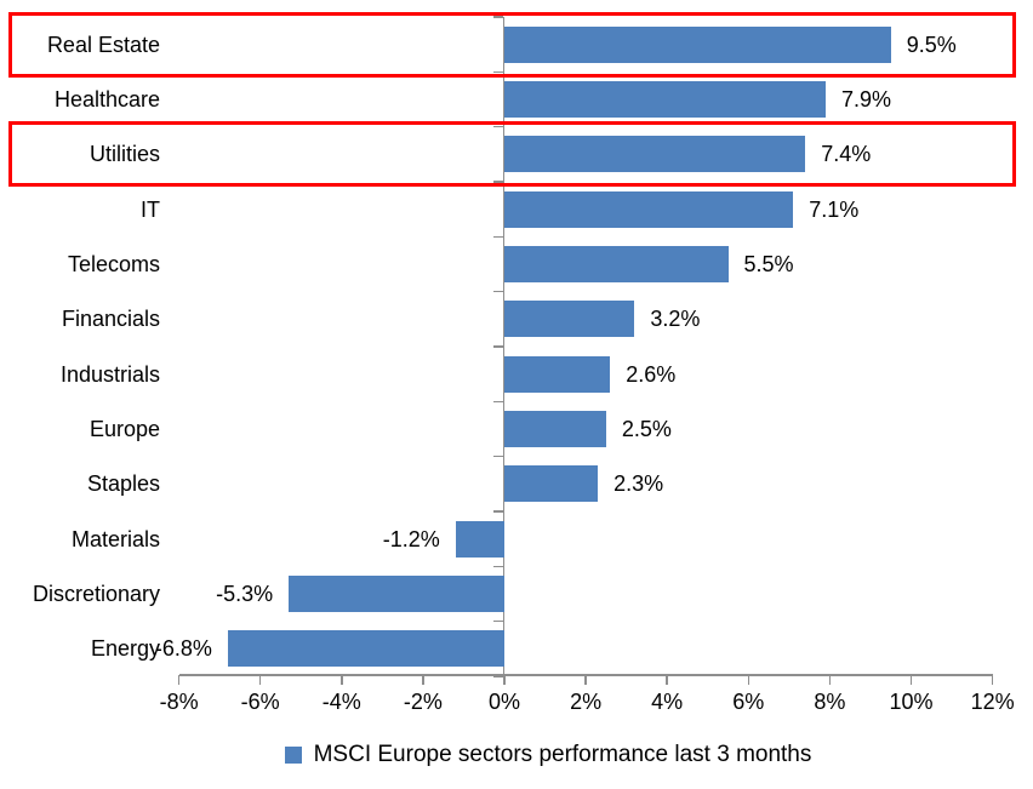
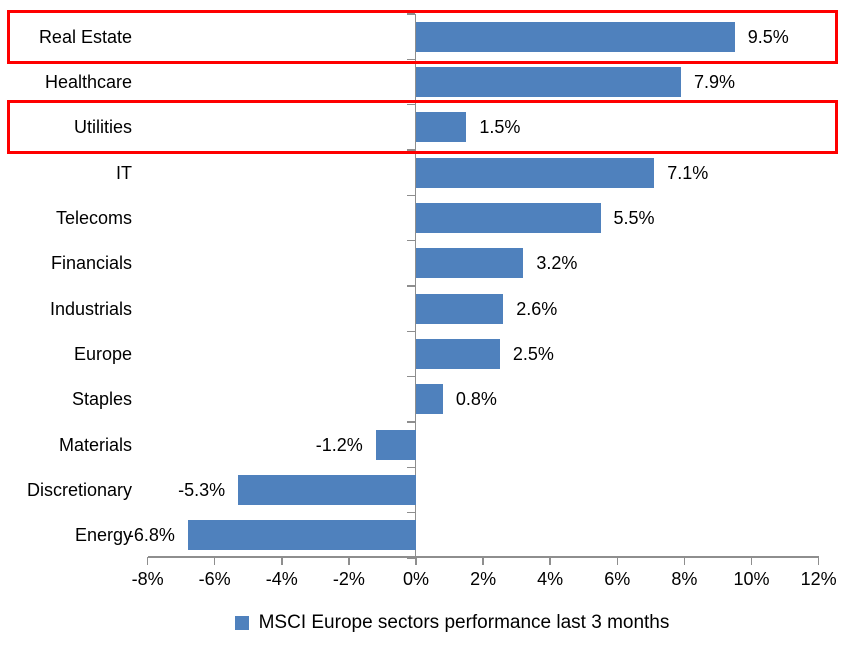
Utilities: 7.4% -> 1.5%
Staples: 2.3% -> 0.8%
